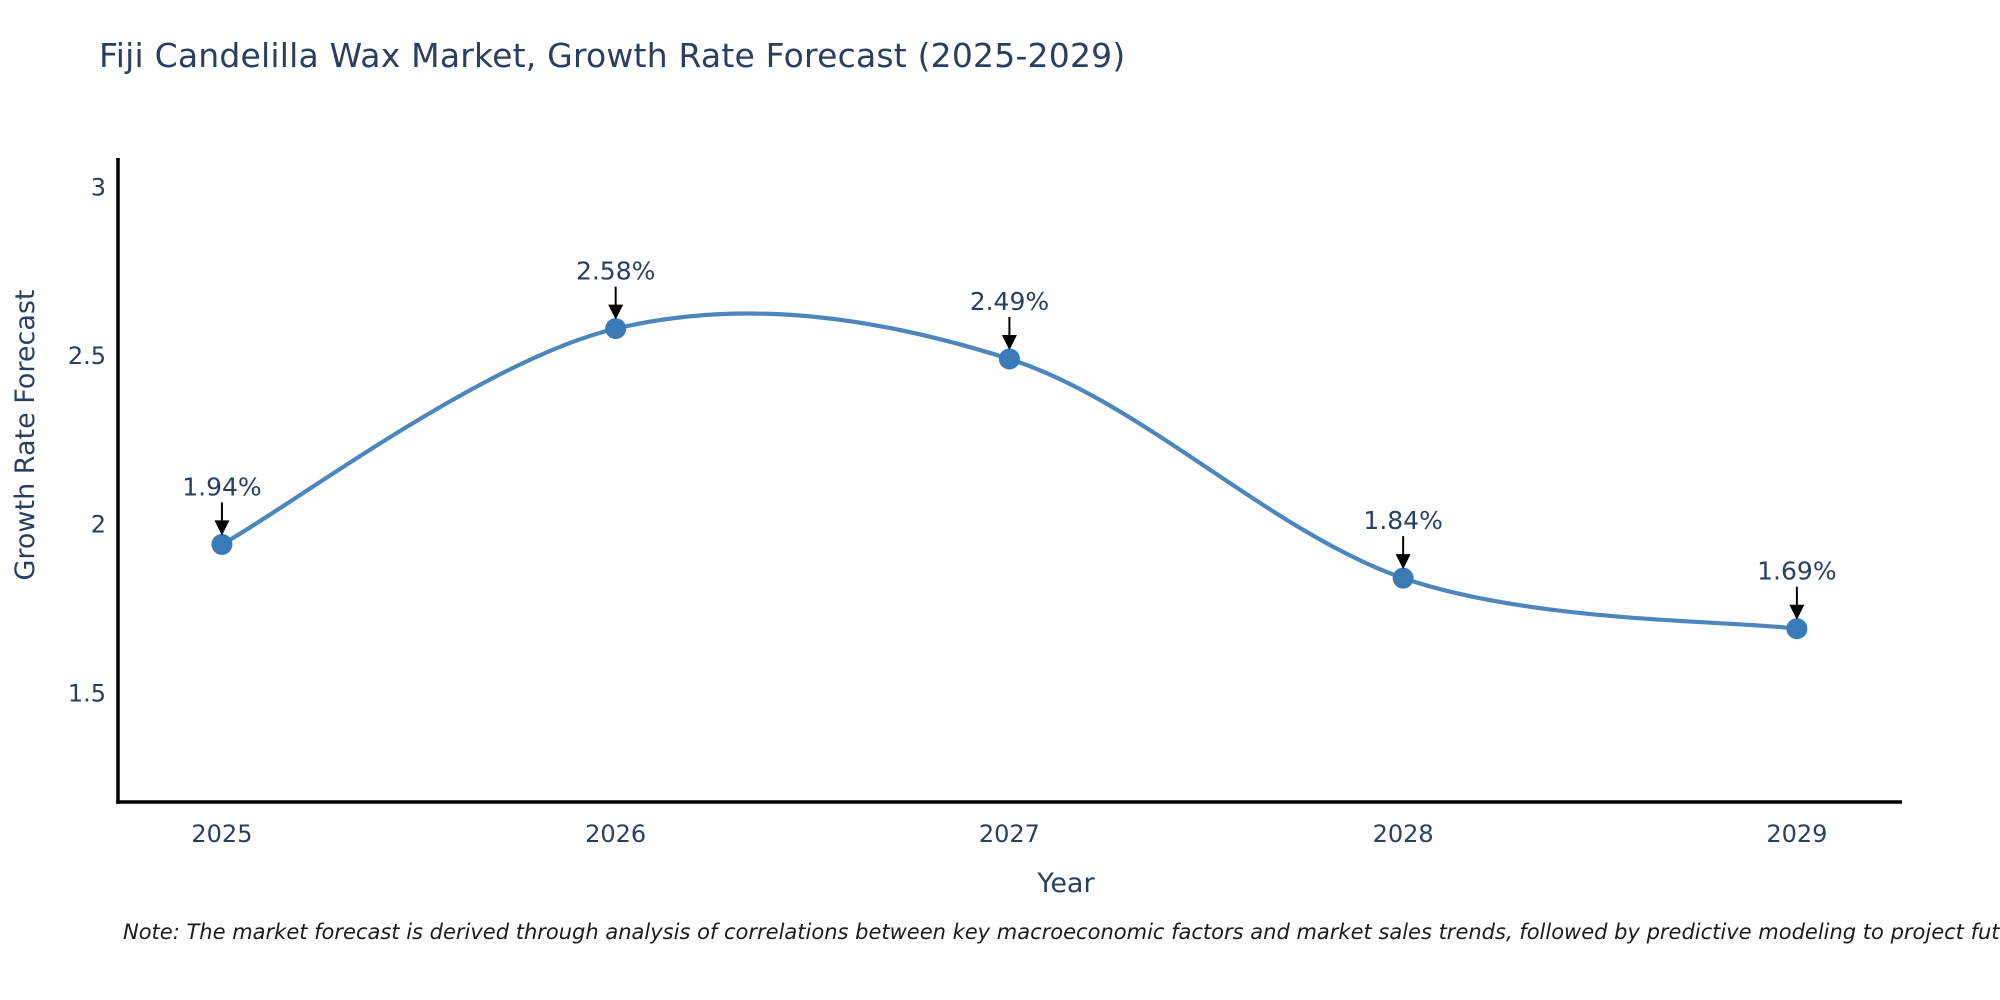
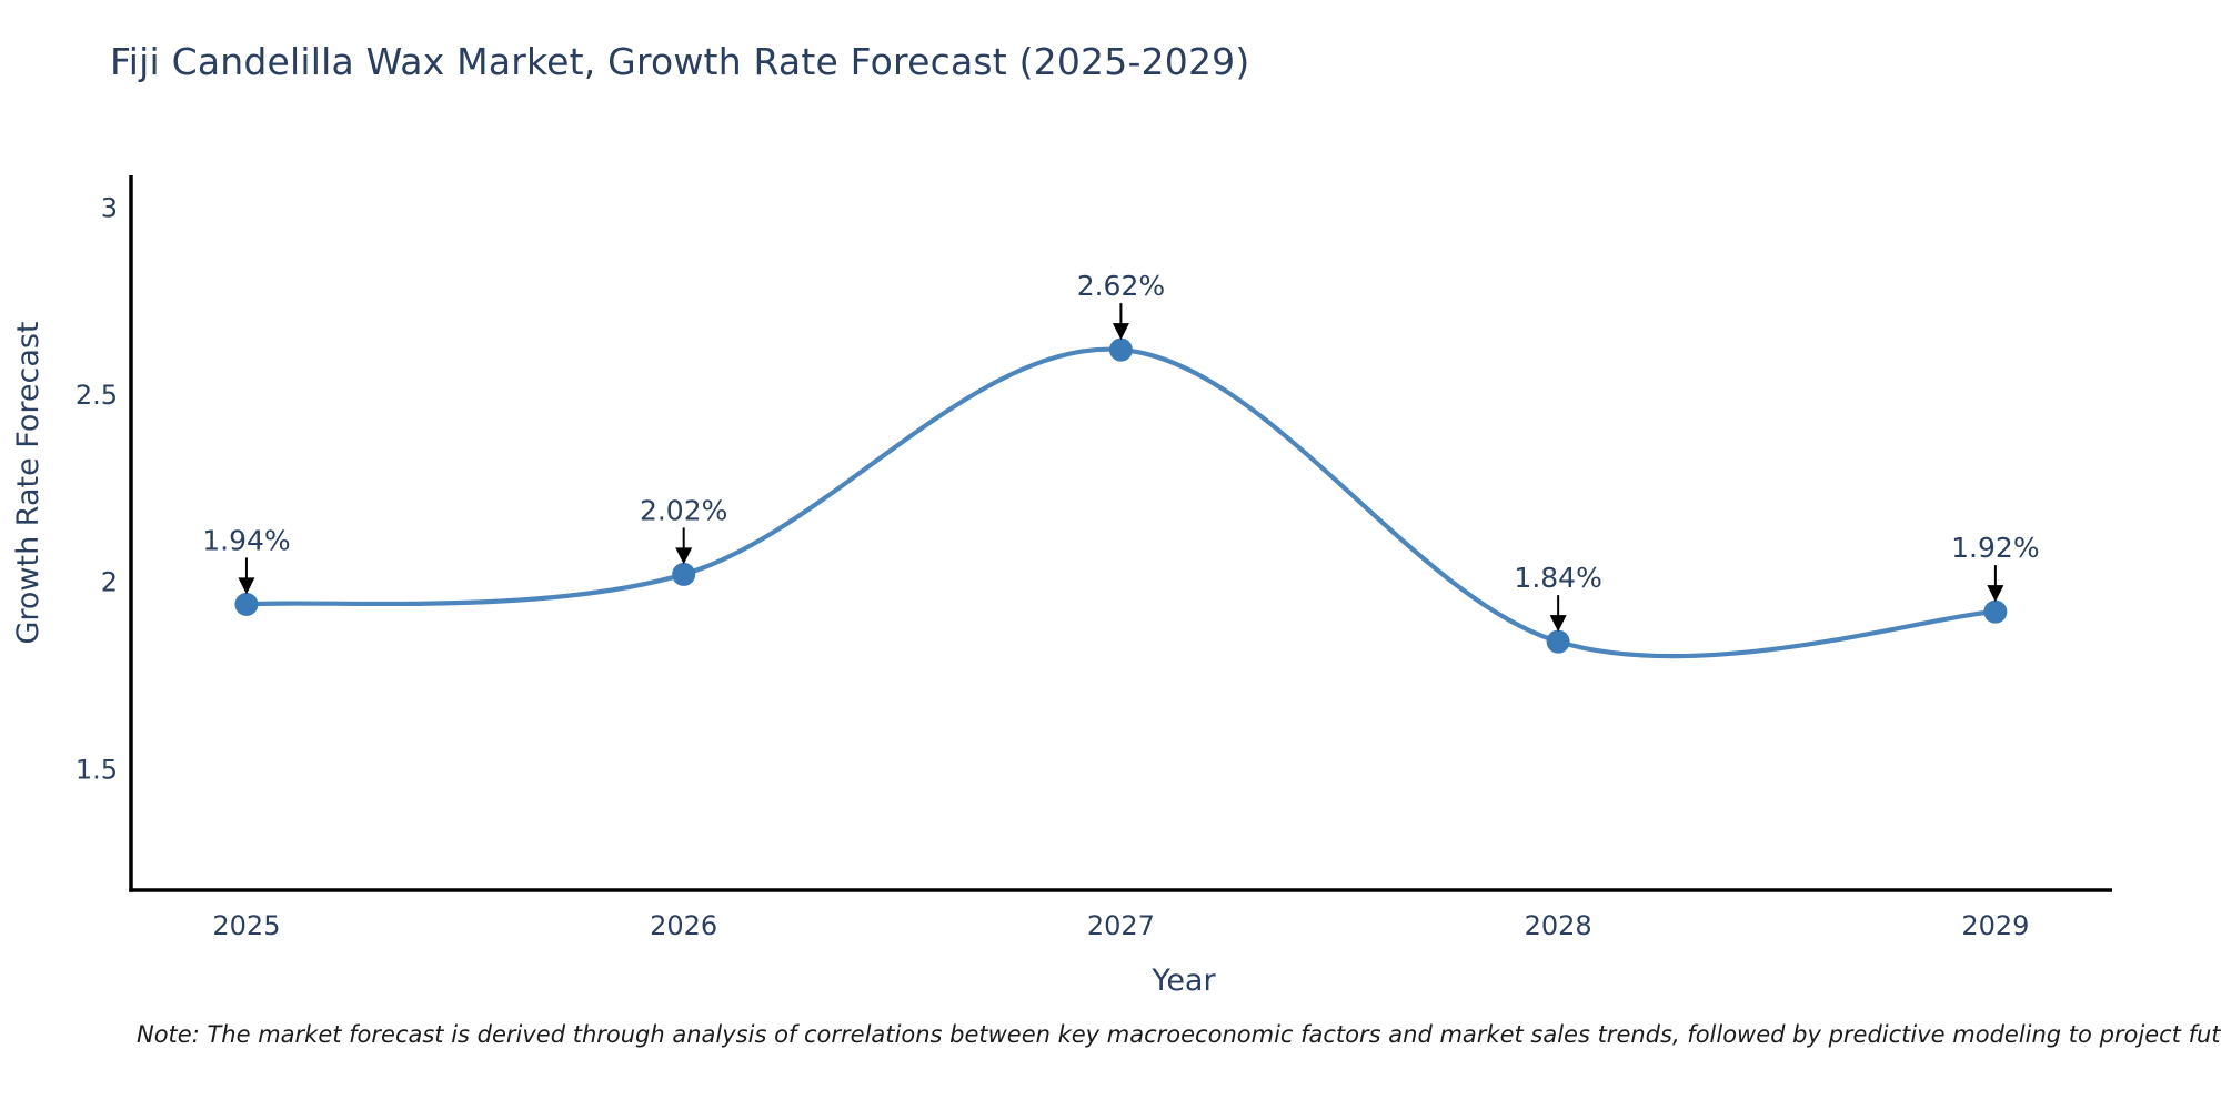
2026: 2.58% -> 2.02%
2027: 2.49% -> 2.62%
2029: 1.69% -> 1.92%
